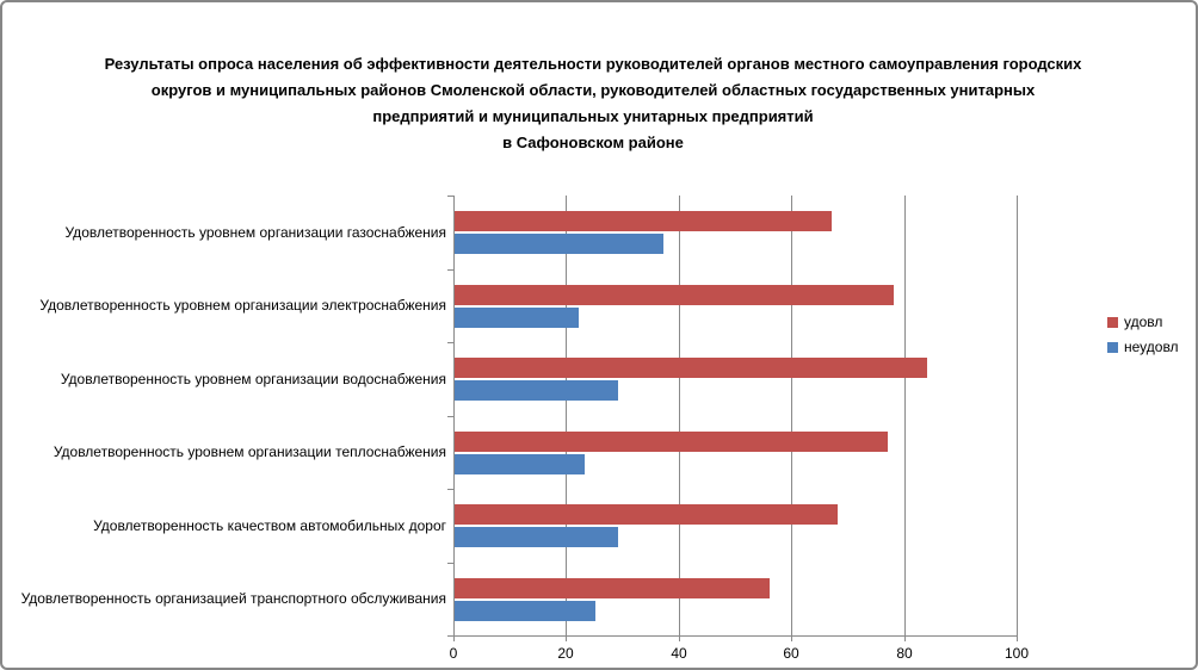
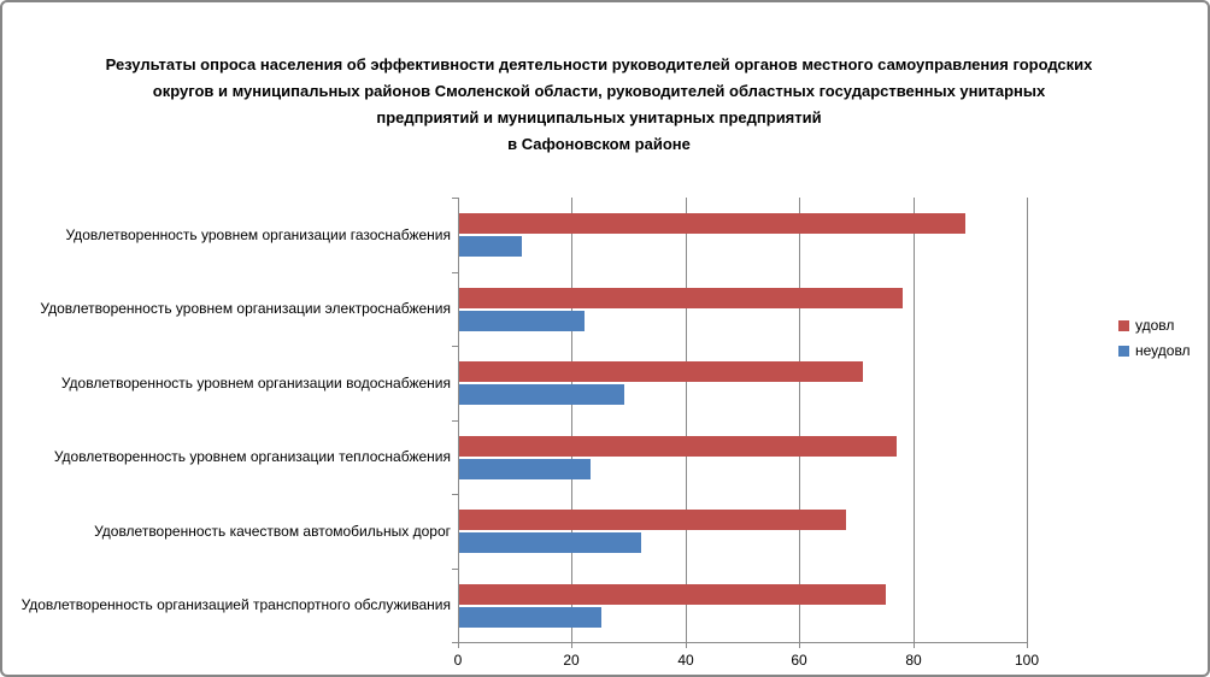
удовл/Удовлетворенность уровнем организации газоснабжения: 67 -> 89
неудовл/Удовлетворенность уровнем организации газоснабжения: 37 -> 11
удовл/Удовлетворенность уровнем организации водоснабжения: 84 -> 71
неудовл/Удовлетворенность качеством автомобильных дорог: 29 -> 32
удовл/Удовлетворенность организацией транспортного обслуживания: 56 -> 75
